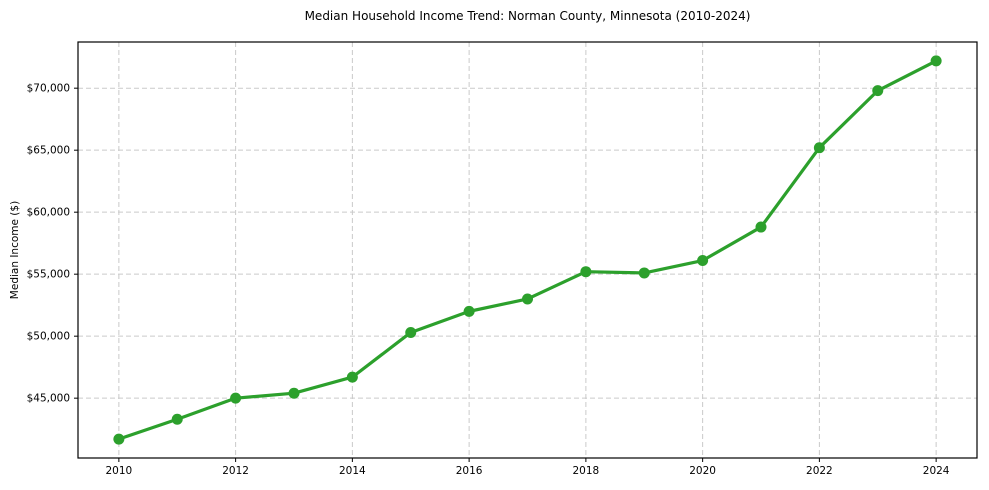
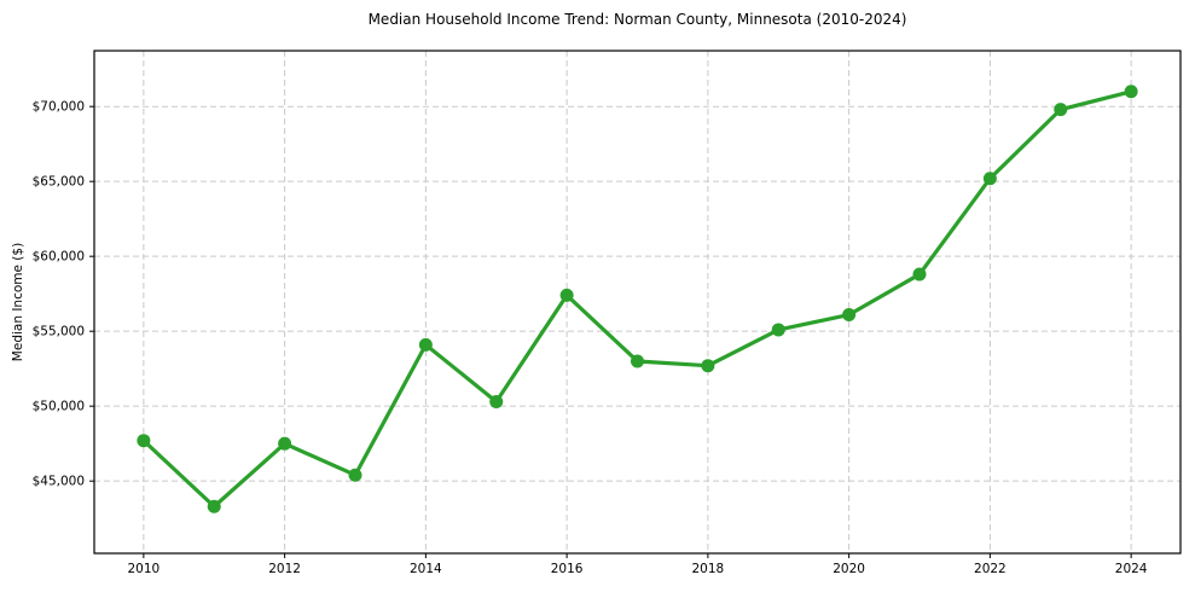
2010: $41700 -> $47700
2012: $45000 -> $47500
2014: $46700 -> $54100
2016: $52000 -> $57400
2018: $55200 -> $52700
2024: $72200 -> $71000
